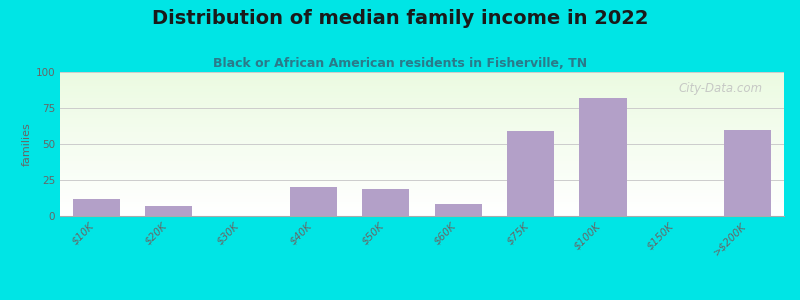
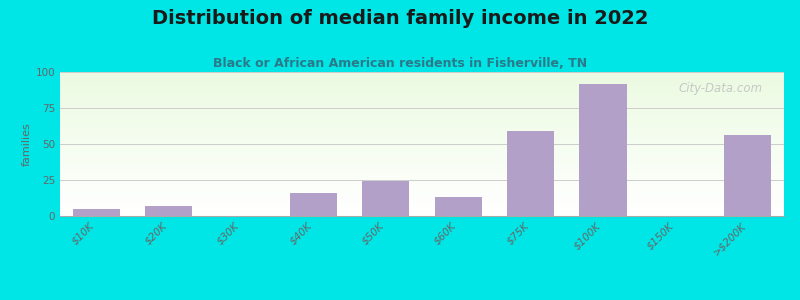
$10K: 12 -> 5
$40K: 20 -> 16
$50K: 19 -> 24
$60K: 8 -> 13
$100K: 82 -> 92
>$200K: 60 -> 56
